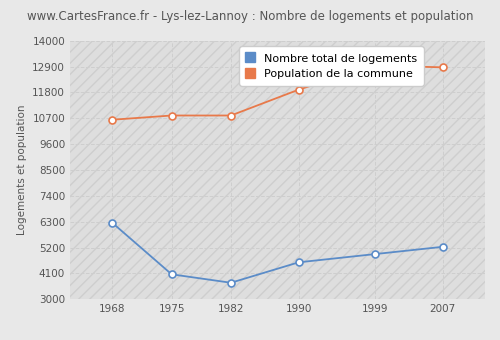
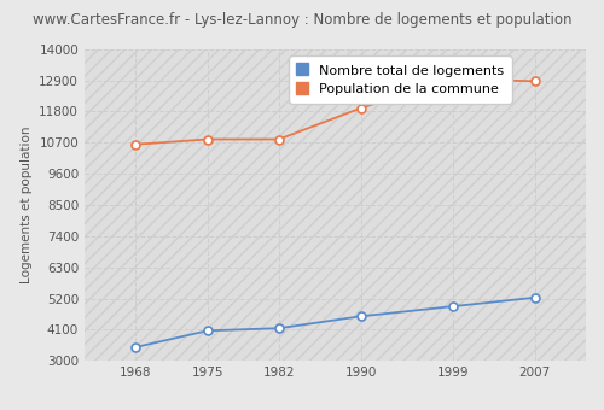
Nombre total de logements/1968: 6250 -> 3480
Nombre total de logements/1982: 3700 -> 4150
